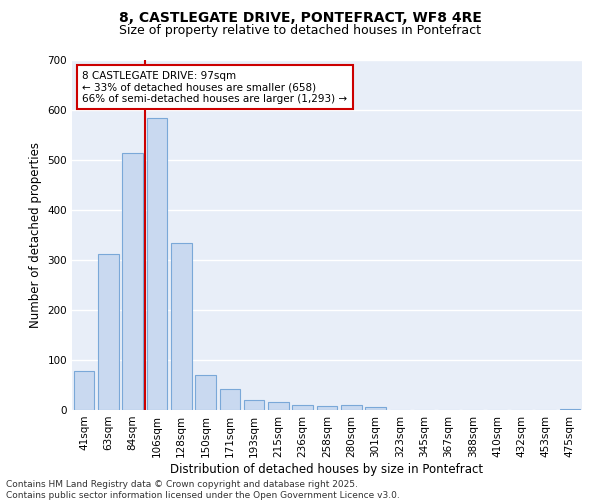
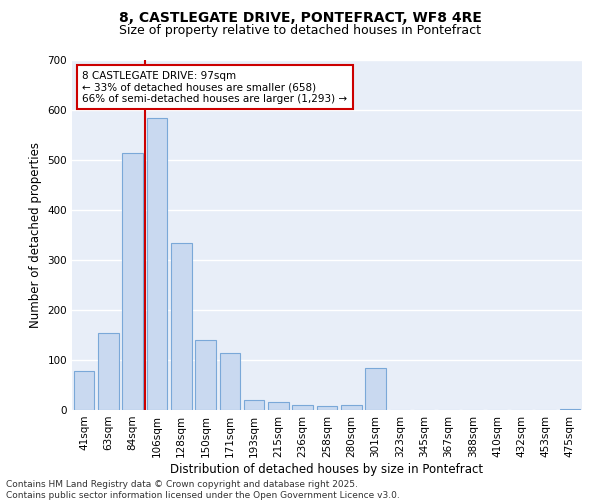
63sqm: 312 -> 155
150sqm: 70 -> 140
171sqm: 42 -> 115
301sqm: 7 -> 85
